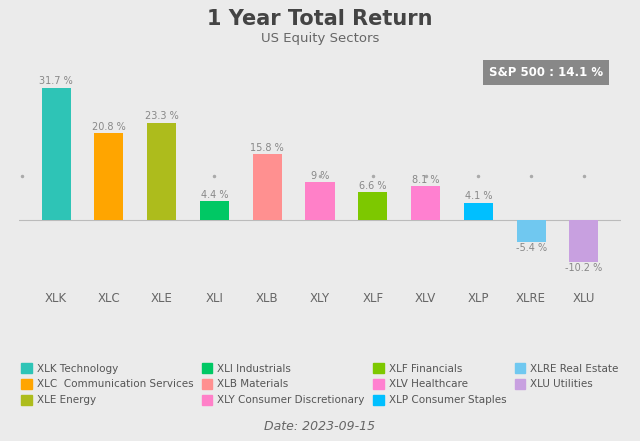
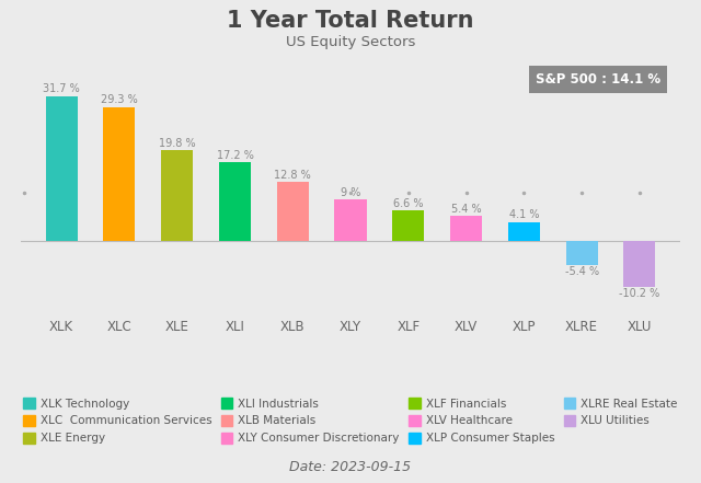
XLC: 20.8 -> 29.3
XLE: 23.3 -> 19.8
XLI: 4.4 -> 17.2
XLB: 15.8 -> 12.8
XLV: 8.1 -> 5.4
